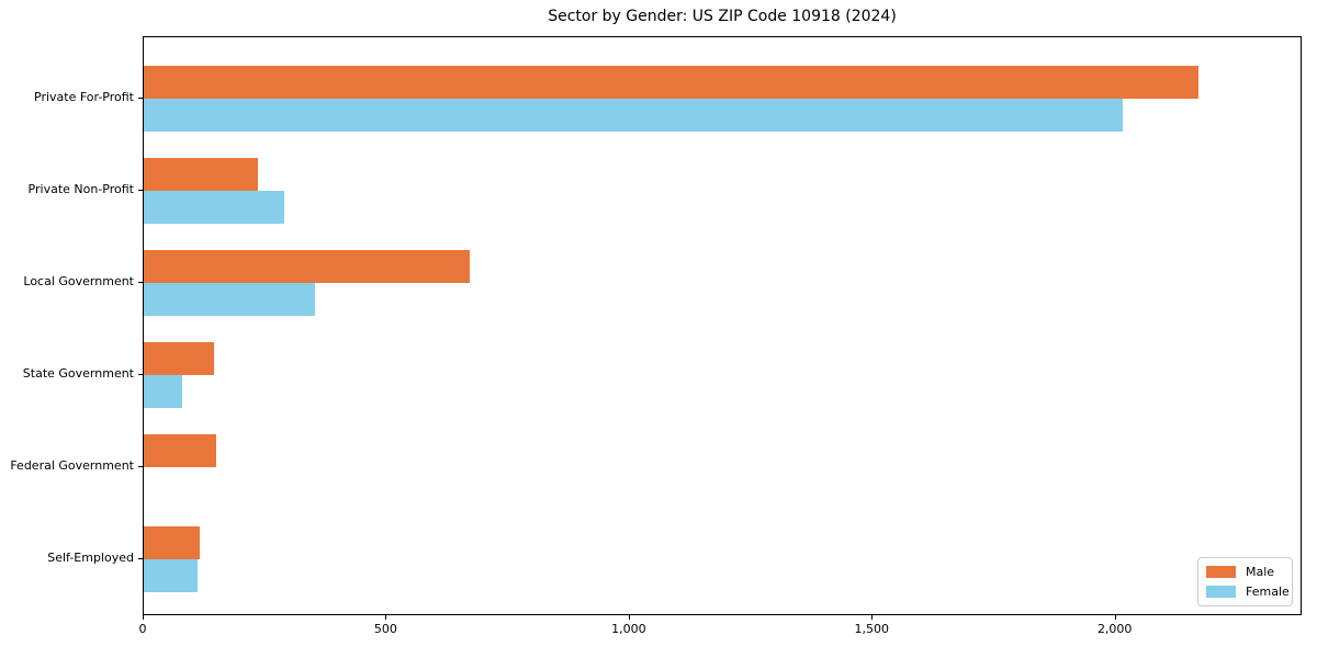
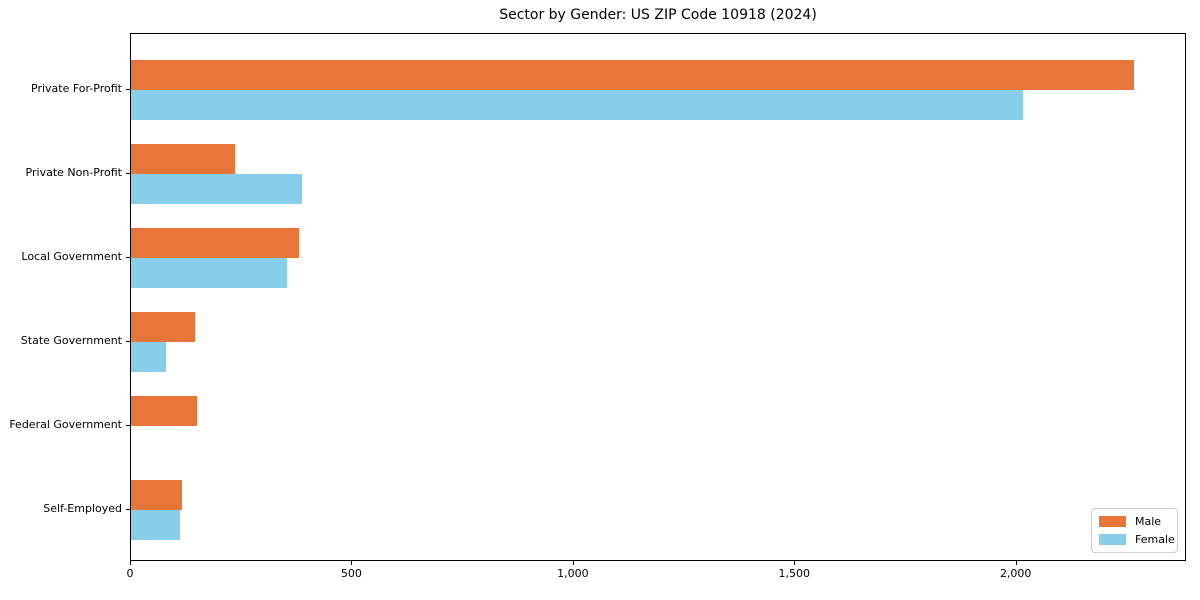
Male/Private For-Profit: 2170 -> 2260
Female/Private Non-Profit: 290 -> 380
Male/Local Government: 670 -> 380
